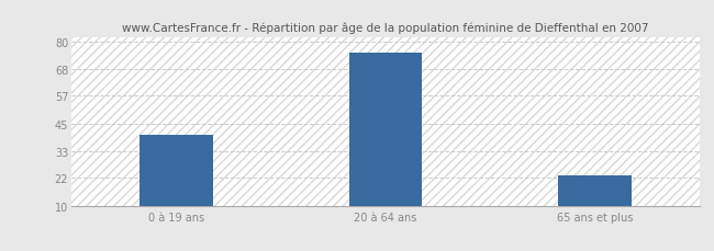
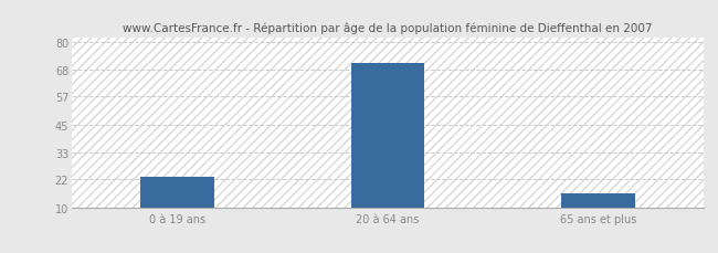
0 à 19 ans: 40 -> 23
20 à 64 ans: 75 -> 71
65 ans et plus: 23 -> 16
